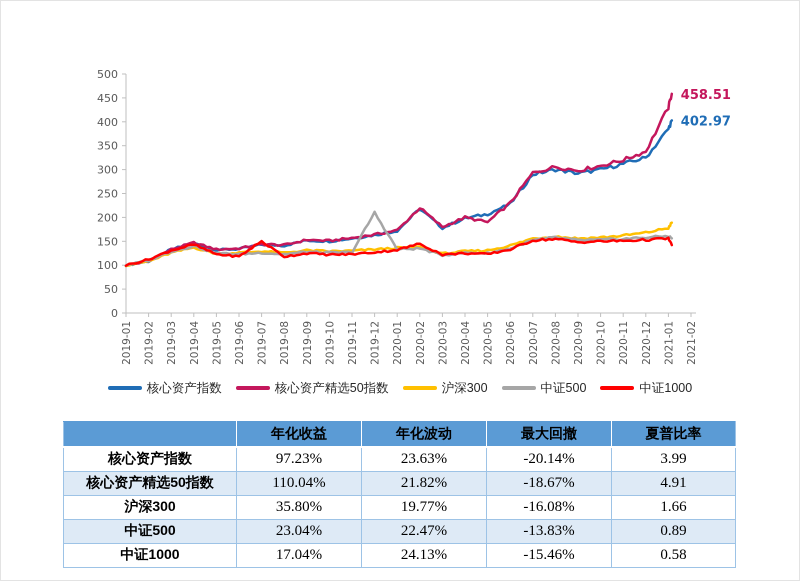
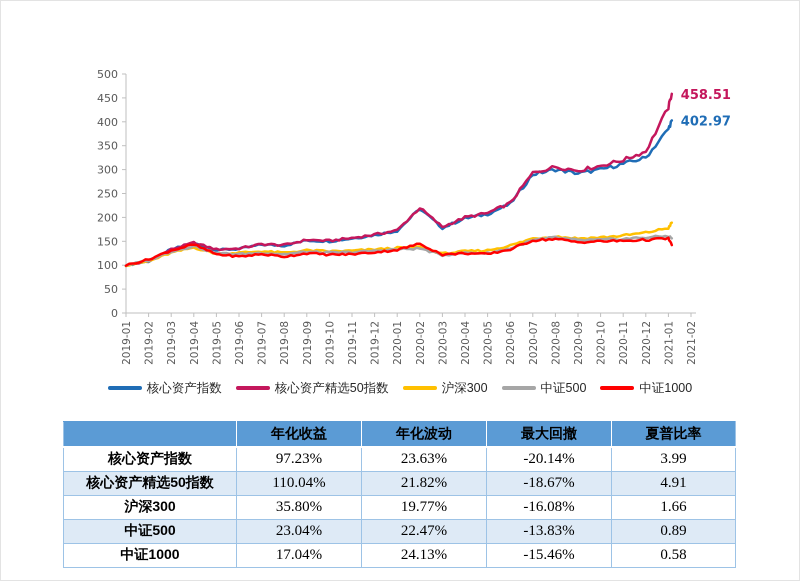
中证1000/2019-07: 150 -> 120
中证500/2019-12: 210 -> 130
核心资产精选50指数/2020-05: 190 -> 210
